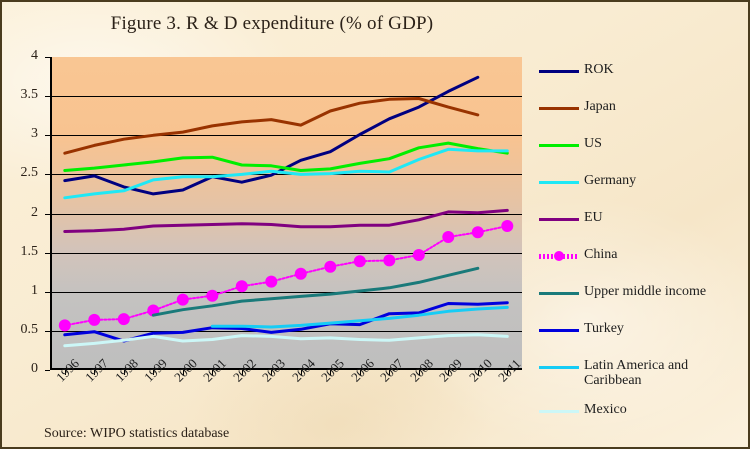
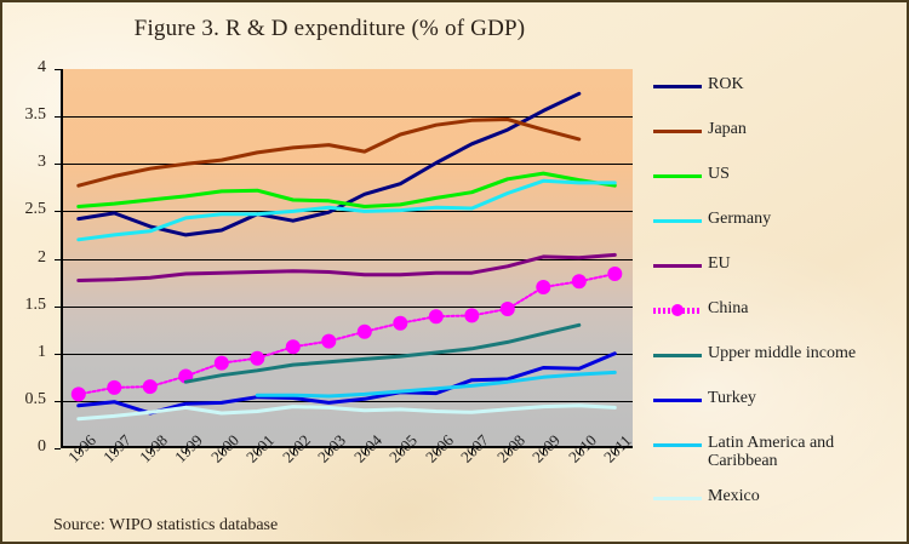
Turkey/2011: 0.9 -> 1.0
